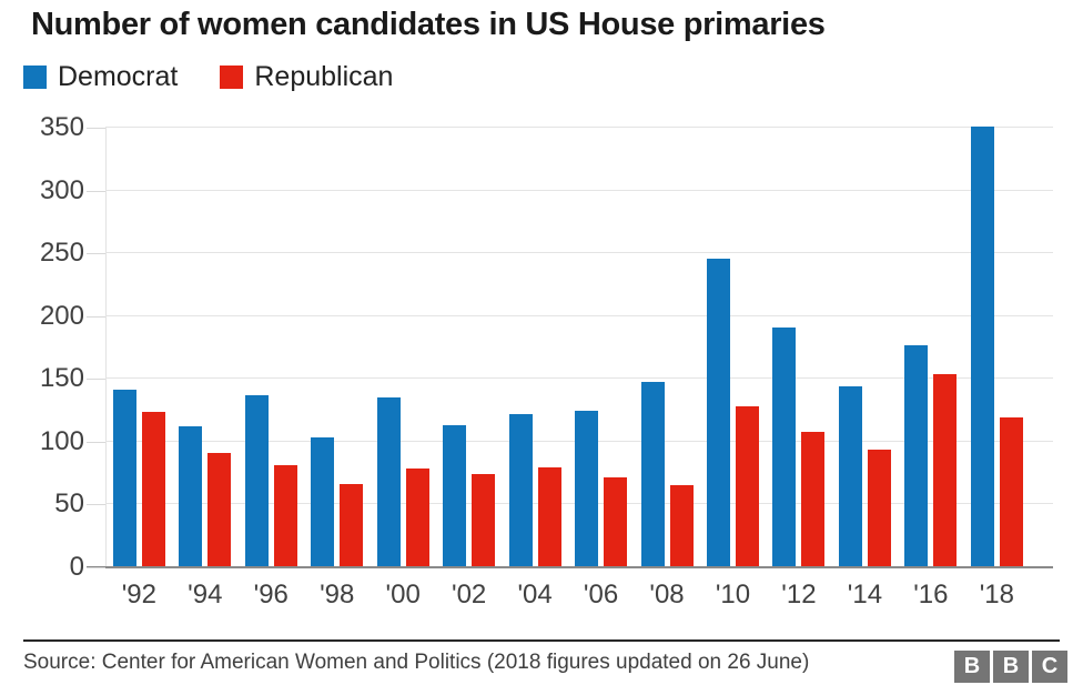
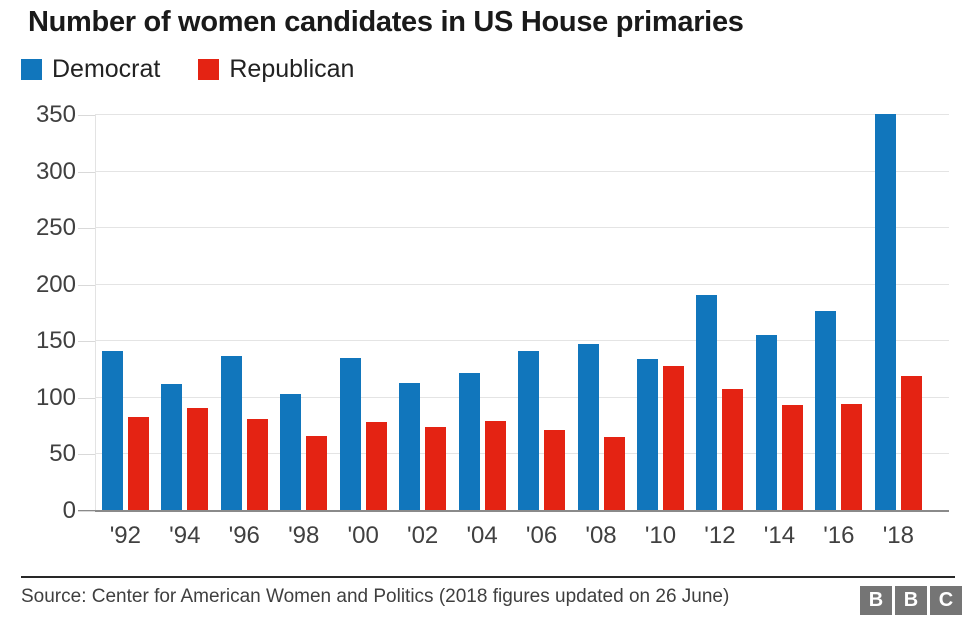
Republican/'92: 124 -> 83
Democrat/'06: 125 -> 141
Democrat/'10: 246 -> 134
Democrat/'14: 144 -> 156
Republican/'16: 154 -> 95
